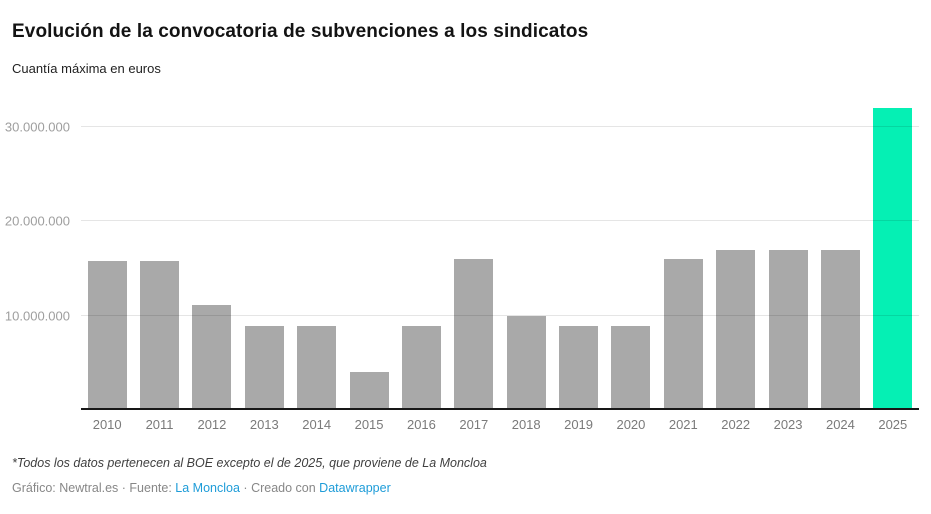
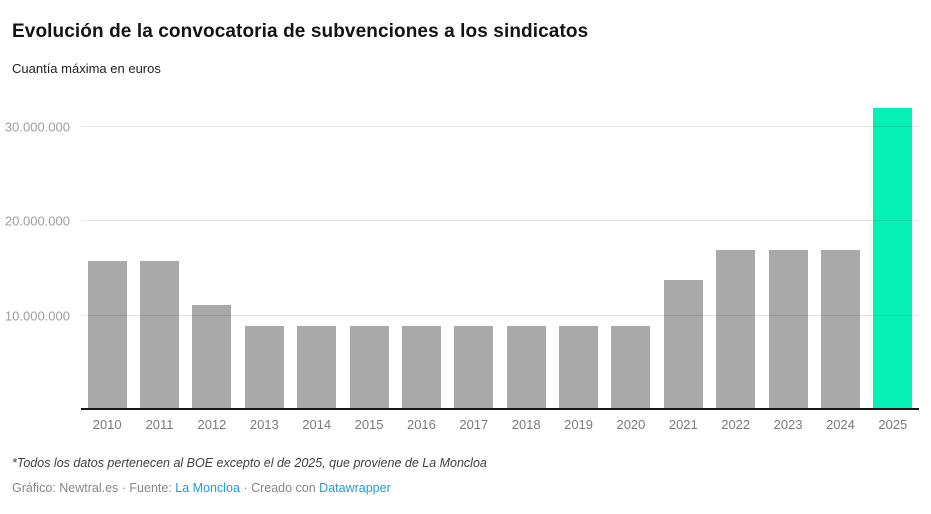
2015: 4000000 -> 9000000
2017: 16000000 -> 9000000
2018: 10000000 -> 9000000
2021: 16000000 -> 14000000
